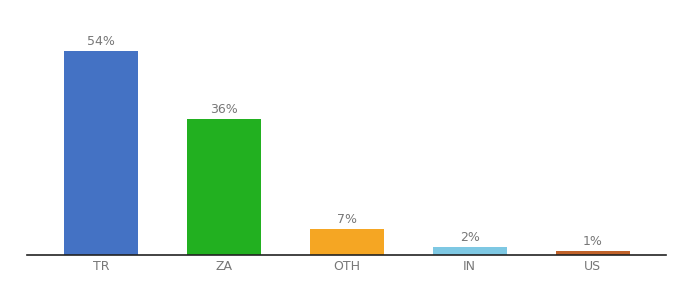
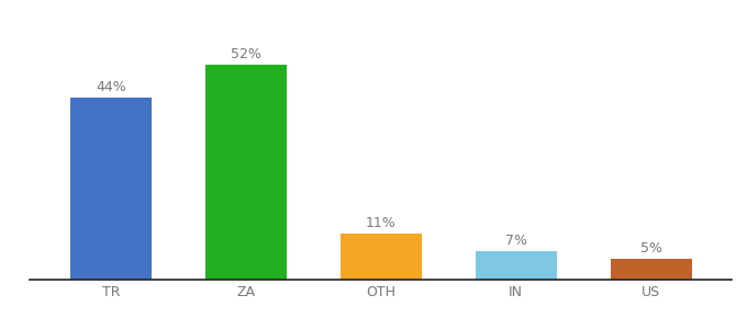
TR: 54% -> 44%
ZA: 36% -> 52%
OTH: 7% -> 11%
IN: 2% -> 7%
US: 1% -> 5%
